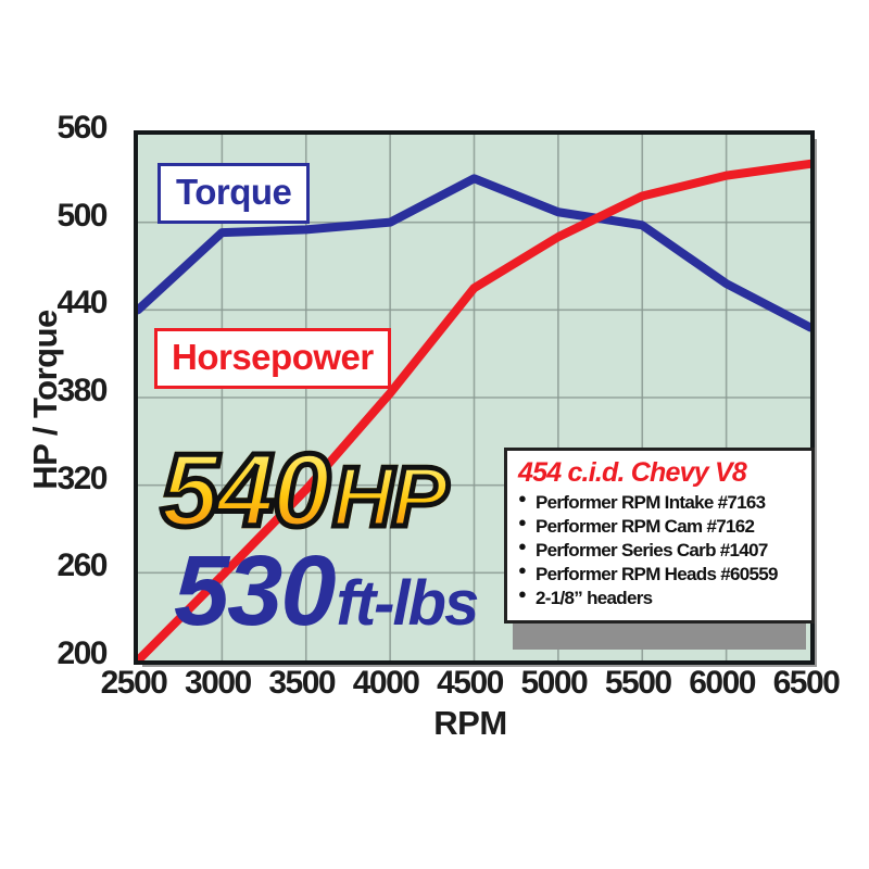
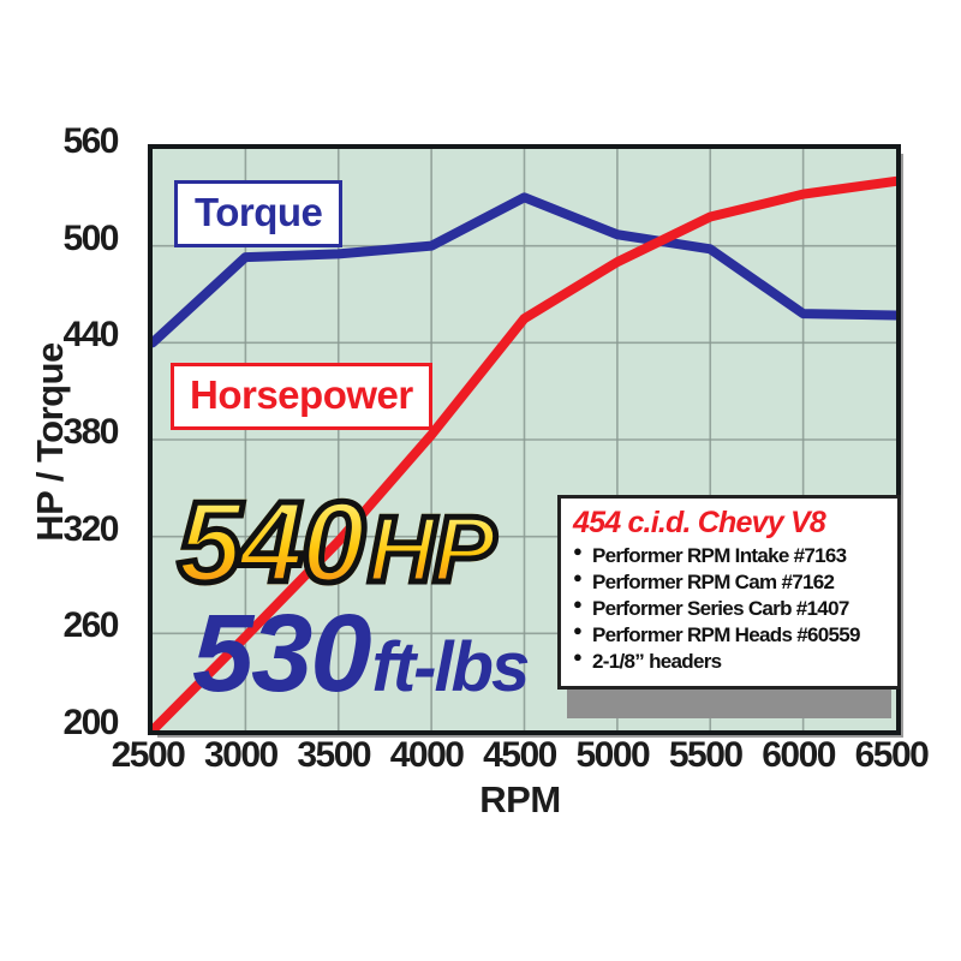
Torque/6500: 428 -> 457
